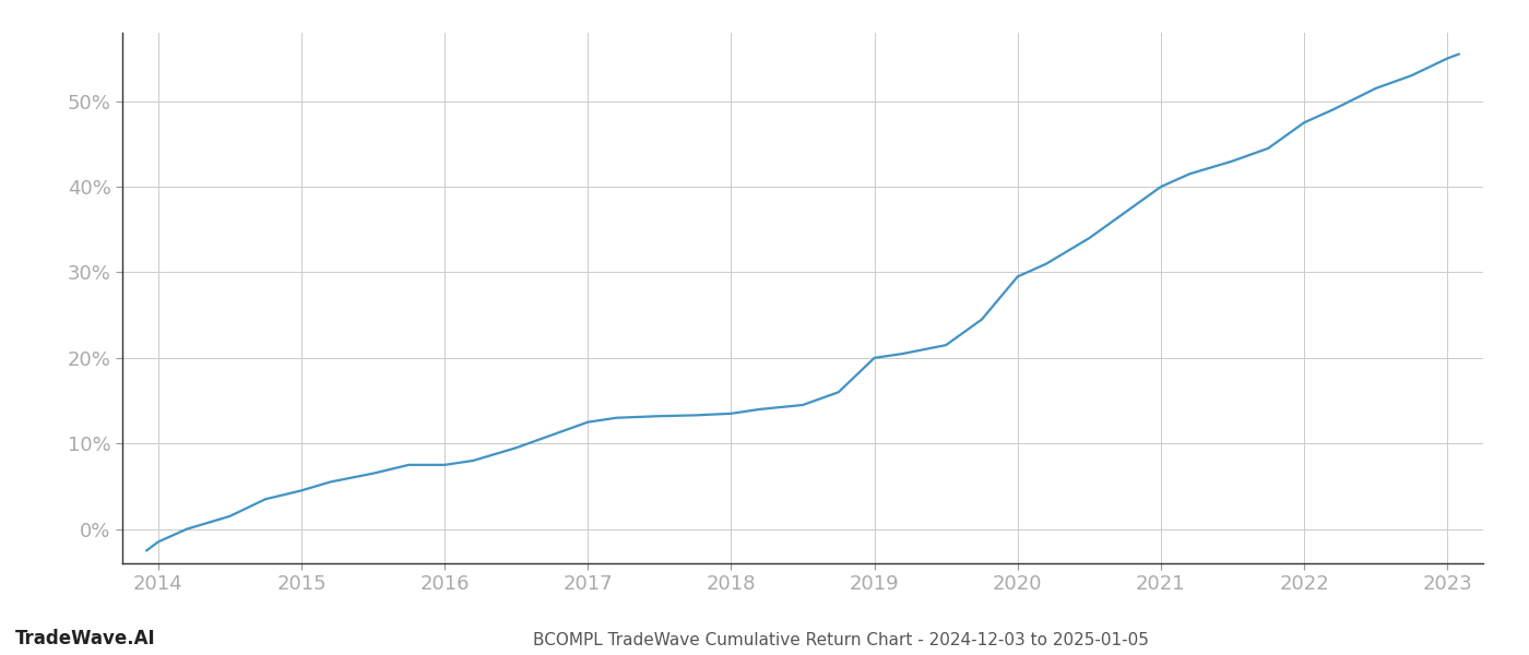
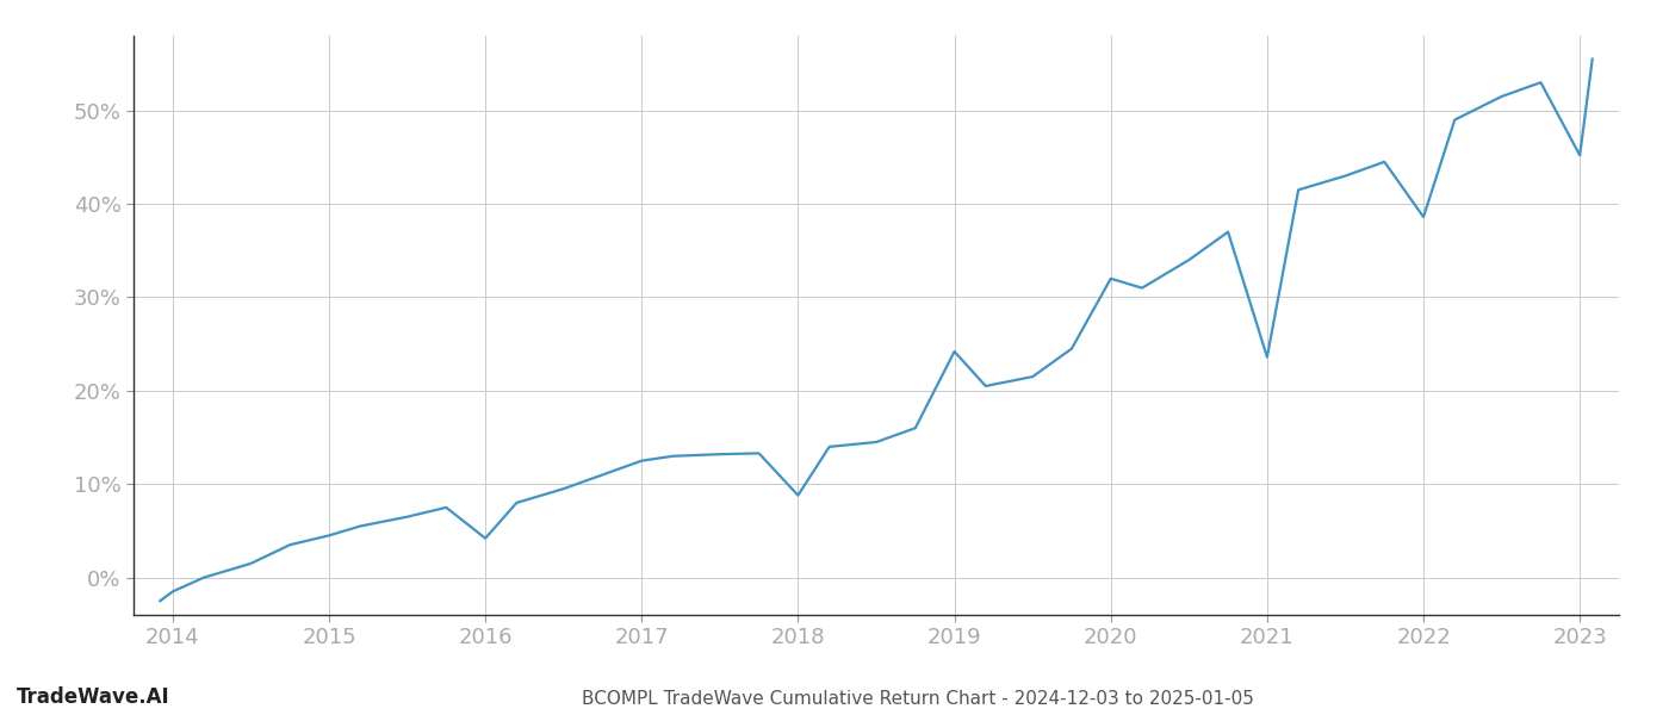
2016: 7.5% -> 4.2%
2018: 13.5% -> 8.8%
2019: 20.0% -> 24.2%
2020: 29.5% -> 32.0%
2021: 40.0% -> 23.6%
2022: 47.5% -> 38.6%
2023: 55.0% -> 45.2%
